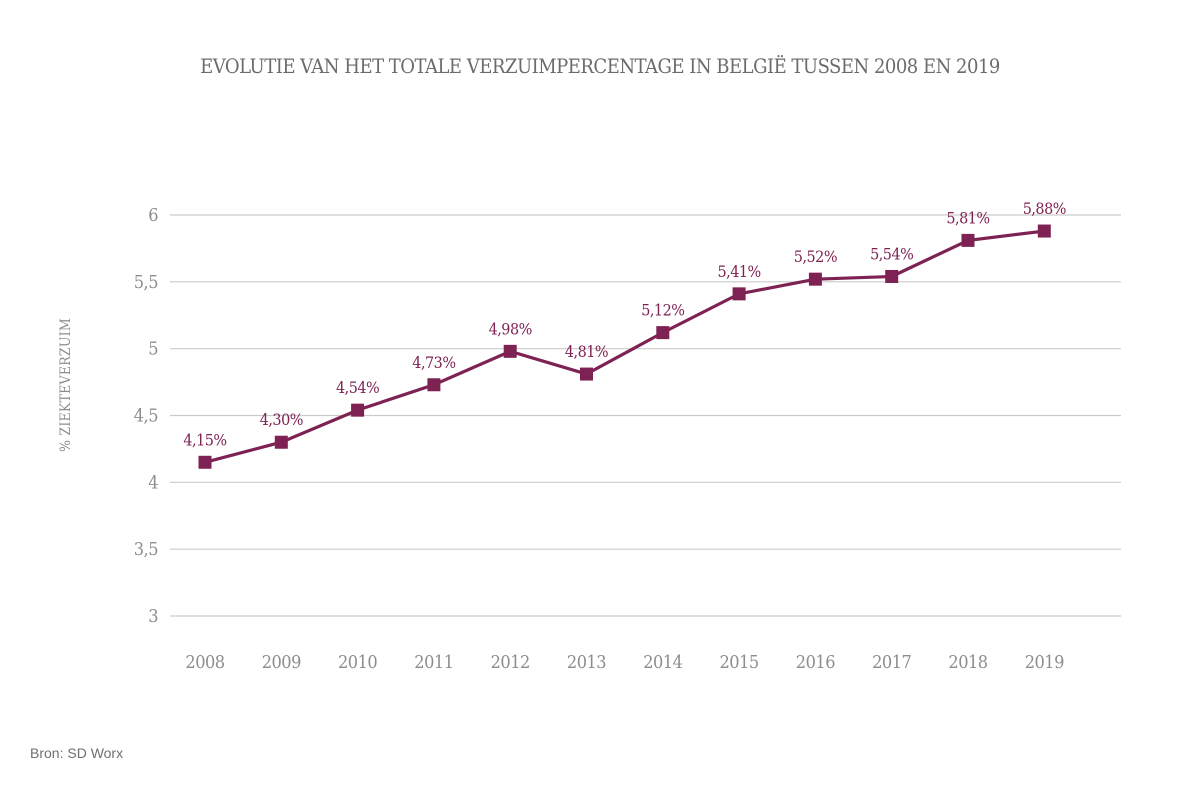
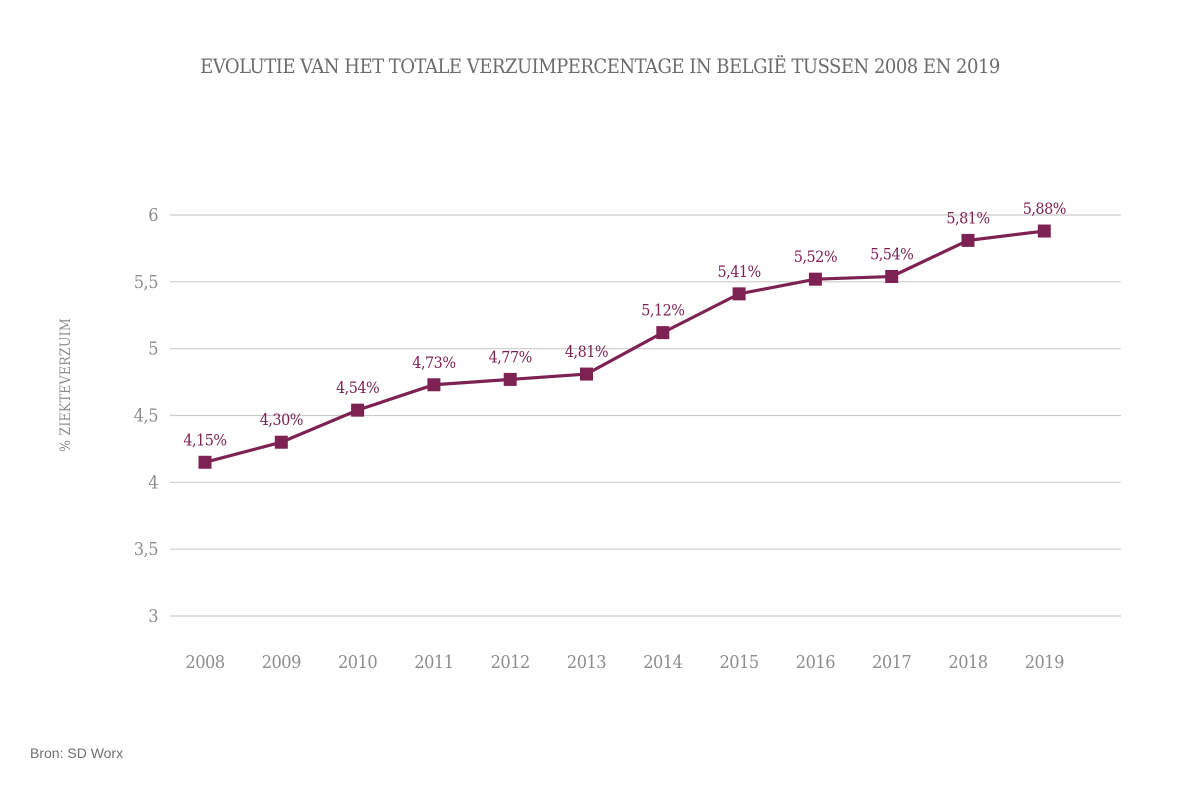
2012: 4,98% -> 4,77%
